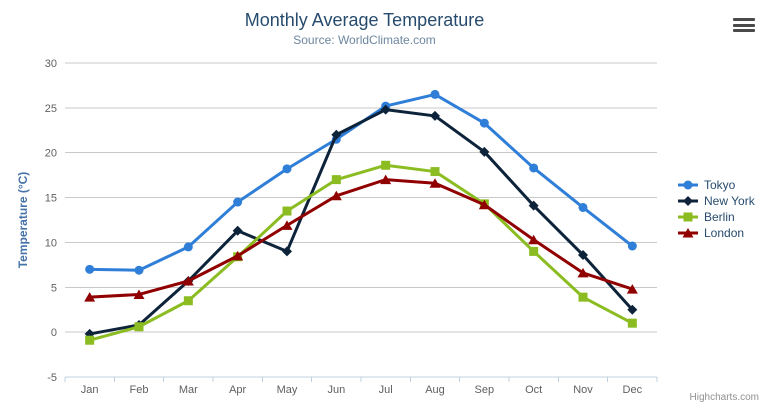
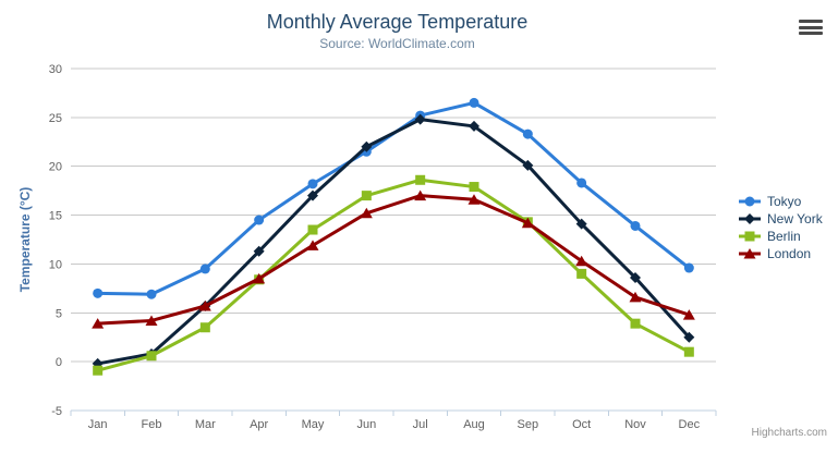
New York/May: 9 -> 17
